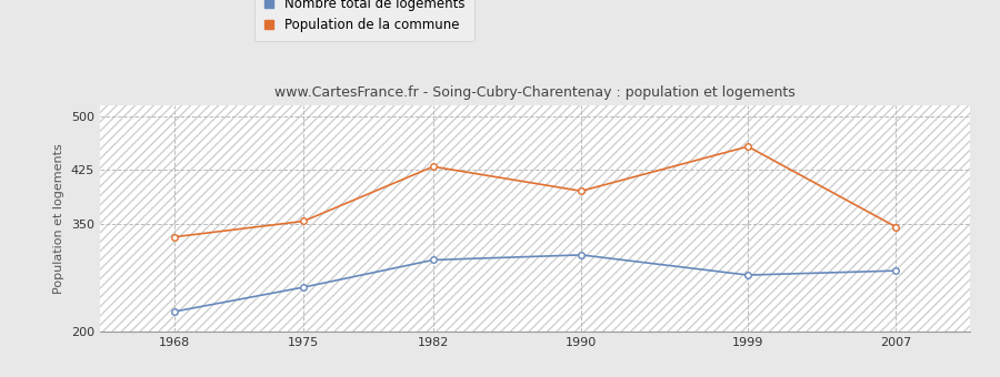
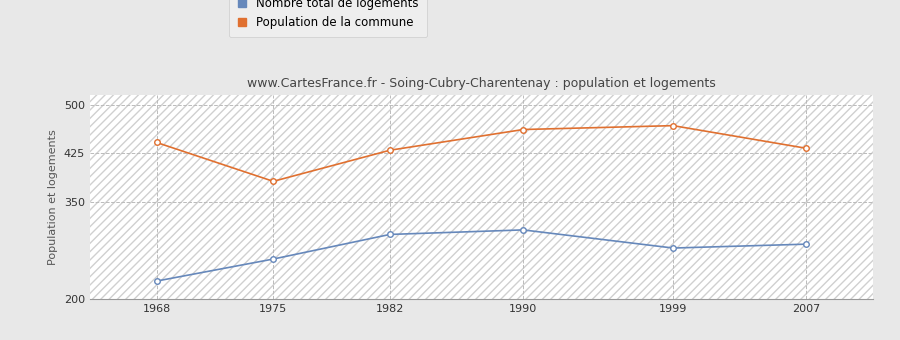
Population de la commune/1968: 332 -> 442
Population de la commune/1975: 354 -> 382
Population de la commune/1990: 396 -> 462
Population de la commune/1999: 458 -> 468
Population de la commune/2007: 346 -> 433
